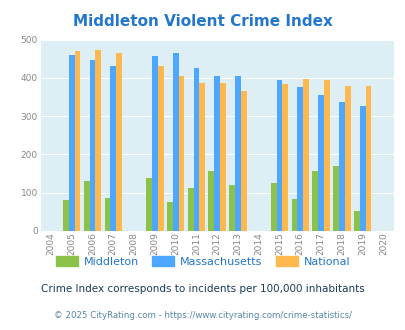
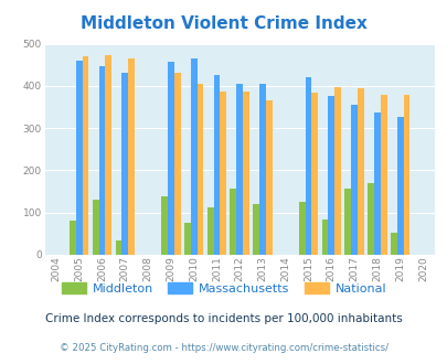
Middleton/2007: 87 -> 35
Massachusetts/2015: 394 -> 420
